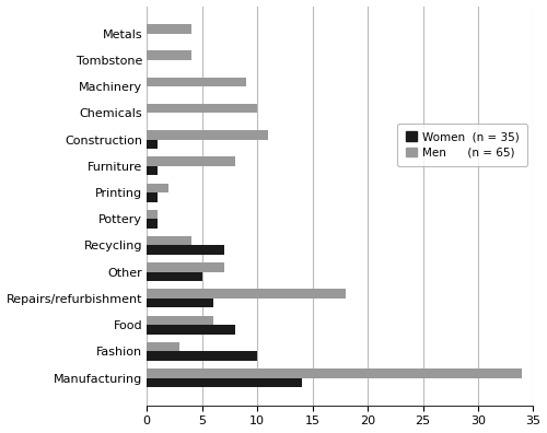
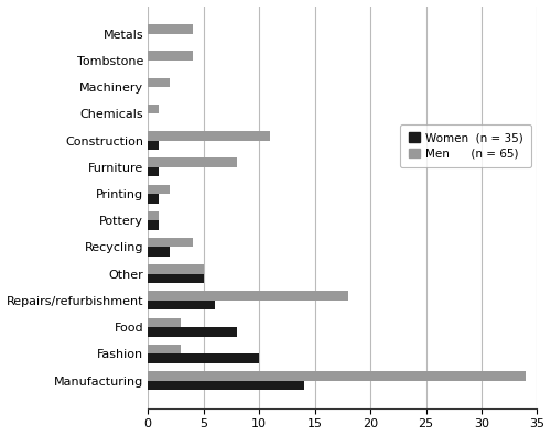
Men (n = 65)/Machinery: 9 -> 2
Men (n = 65)/Chemicals: 10 -> 1
Women (n = 35)/Recycling: 7 -> 2
Men (n = 65)/Other: 7 -> 5
Men (n = 65)/Food: 6 -> 3
